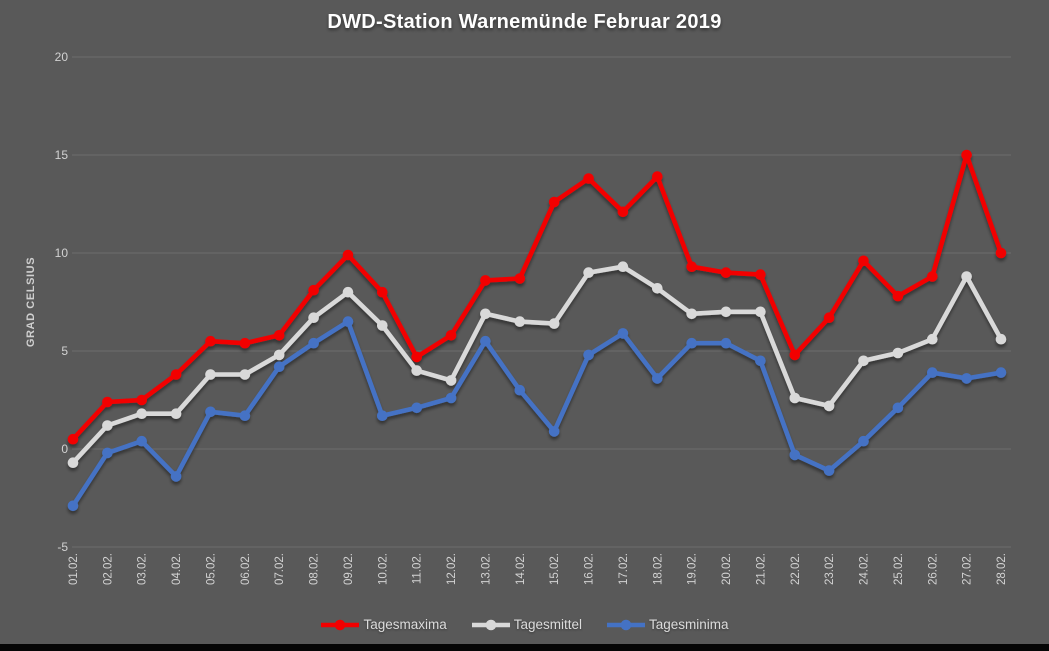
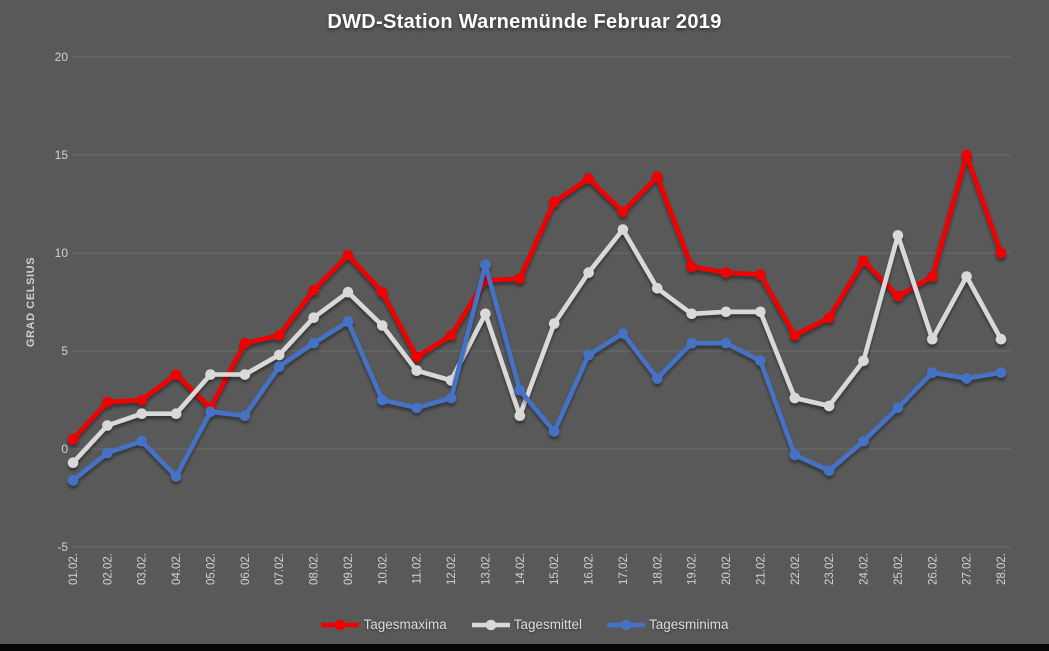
Tagesminima/01.02.: -2.9 -> -1.6
Tagesmaxima/05.02.: 5.5 -> 2.1
Tagesminima/10.02.: 1.7 -> 2.5
Tagesminima/13.02.: 5.5 -> 9.4
Tagesmittel/14.02.: 6.5 -> 1.7
Tagesmittel/17.02.: 9.3 -> 11.2
Tagesmaxima/22.02.: 4.8 -> 5.8
Tagesmittel/25.02.: 4.9 -> 10.9
